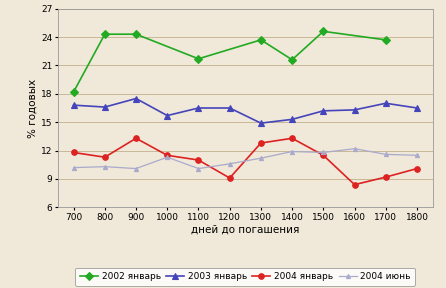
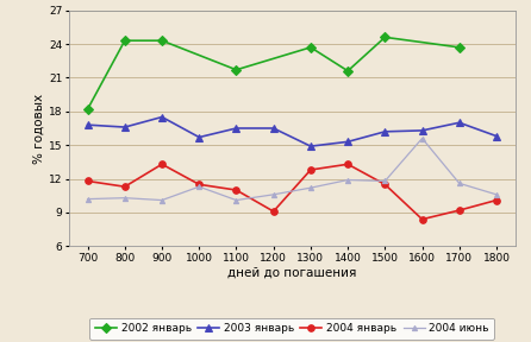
2004 июнь/1600: 12.2 -> 15.6
2003 январь/1800: 16.5 -> 15.8
2004 июнь/1800: 11.5 -> 10.6
